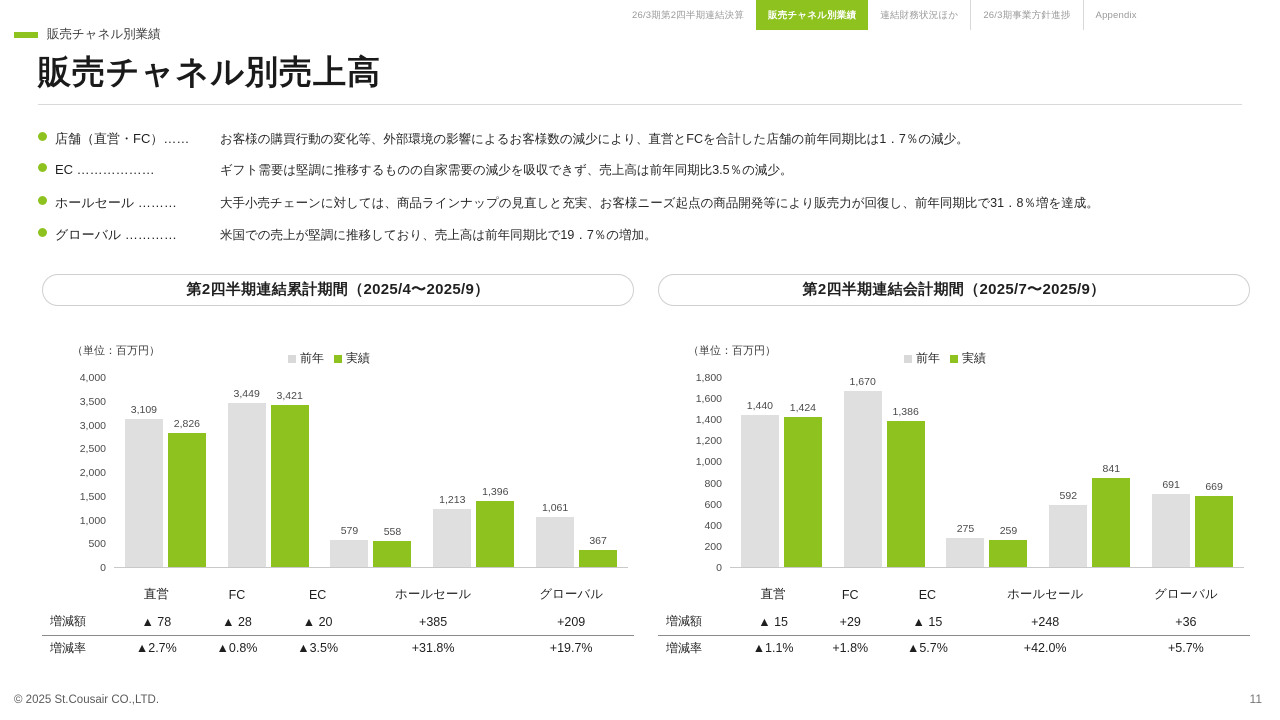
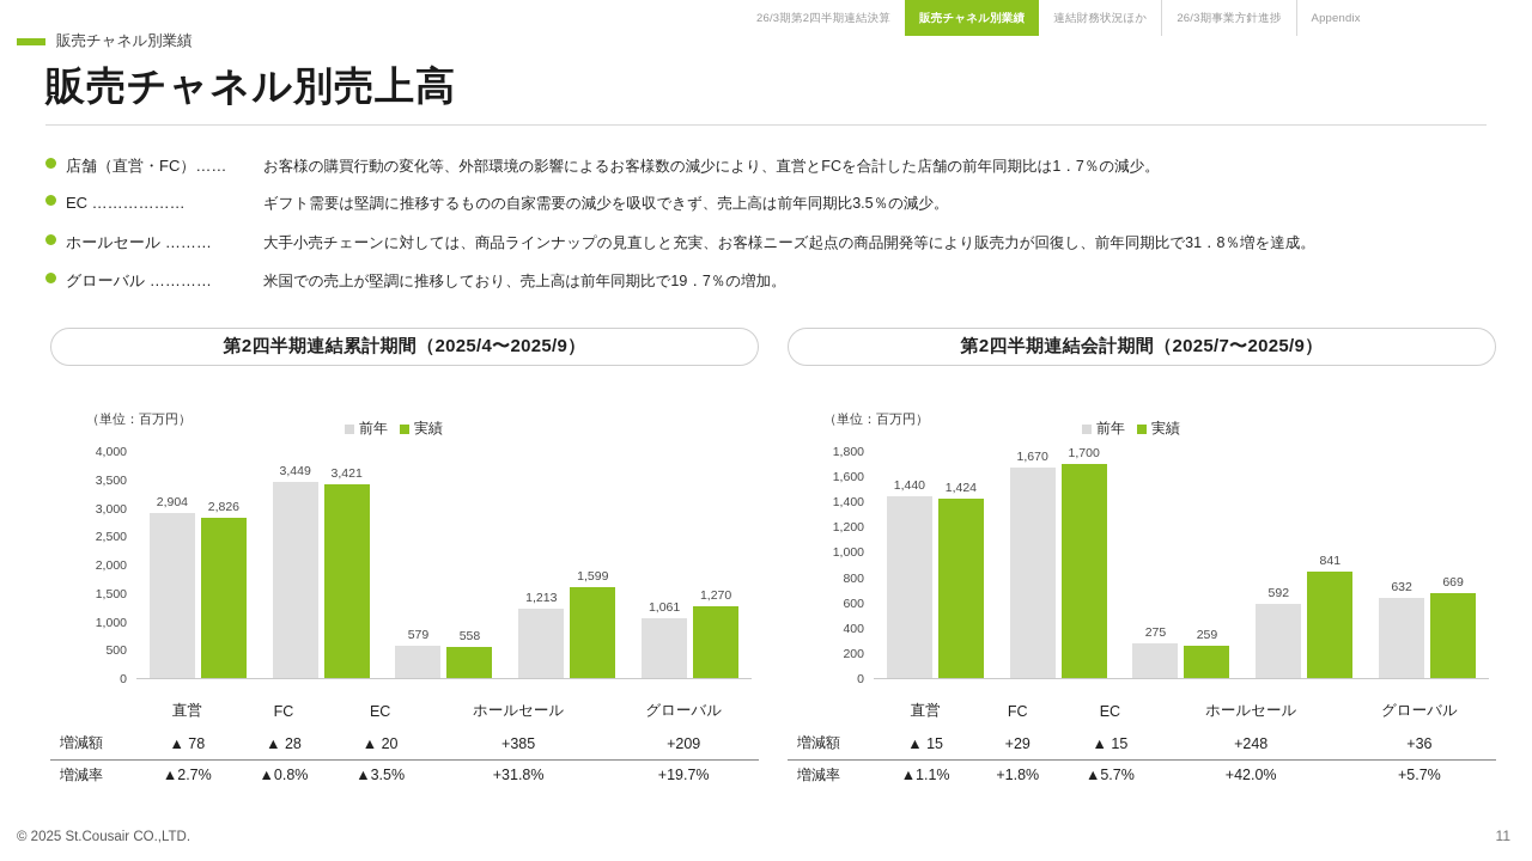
第2四半期連結累計期間（2025/4〜2025/9）/前年/直営: 3,109 -> 2,904
第2四半期連結累計期間（2025/4〜2025/9）/実績/ホールセール: 1,396 -> 1,599
第2四半期連結累計期間（2025/4〜2025/9）/実績/グローバル: 367 -> 1,270
第2四半期連結会計期間（2025/7〜2025/9）/実績/FC: 1,386 -> 1,700
第2四半期連結会計期間（2025/7〜2025/9）/前年/グローバル: 691 -> 632
